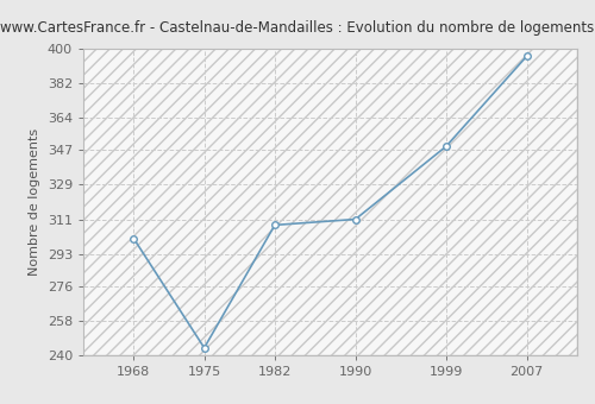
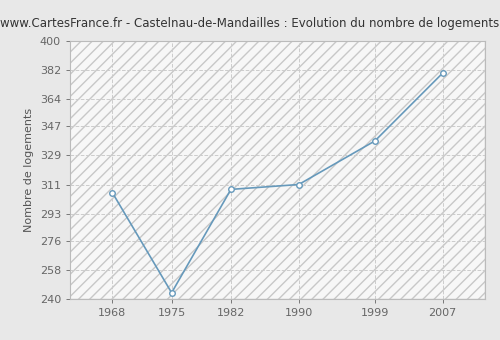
1968: 301 -> 306
1999: 349 -> 338
2007: 396 -> 380
